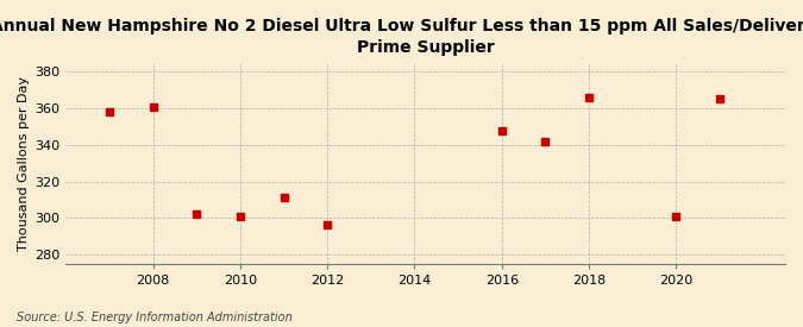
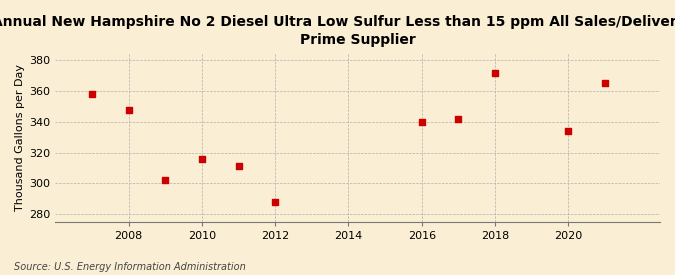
2008: 361 -> 348
2010: 301 -> 316
2012: 296 -> 288
2016: 348 -> 340
2018: 366 -> 372
2020: 301 -> 334
